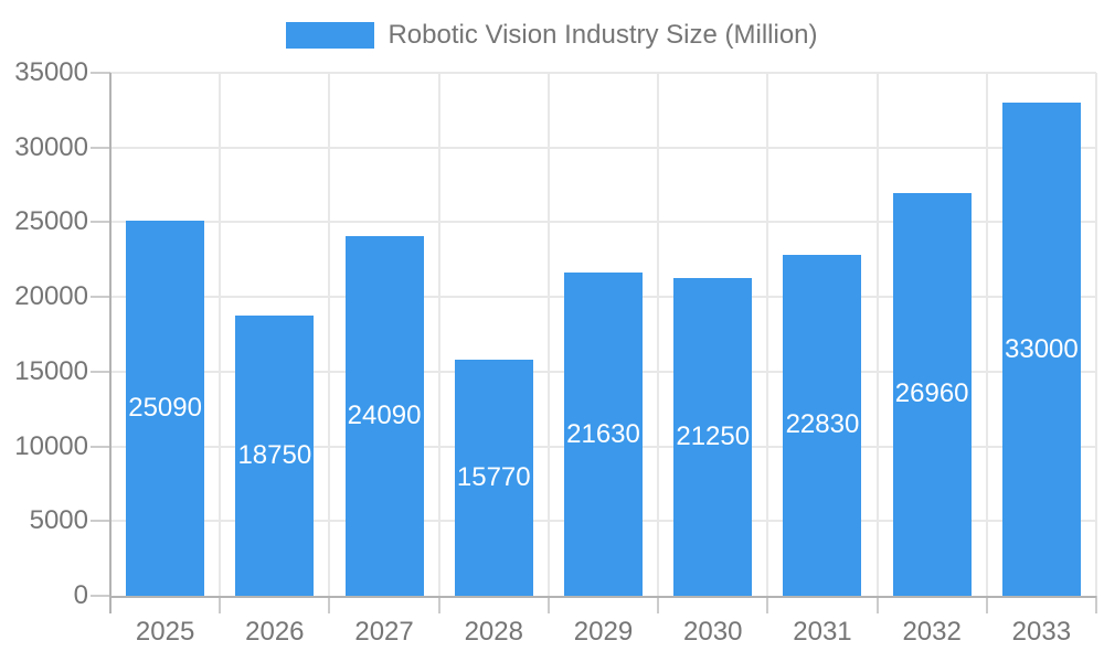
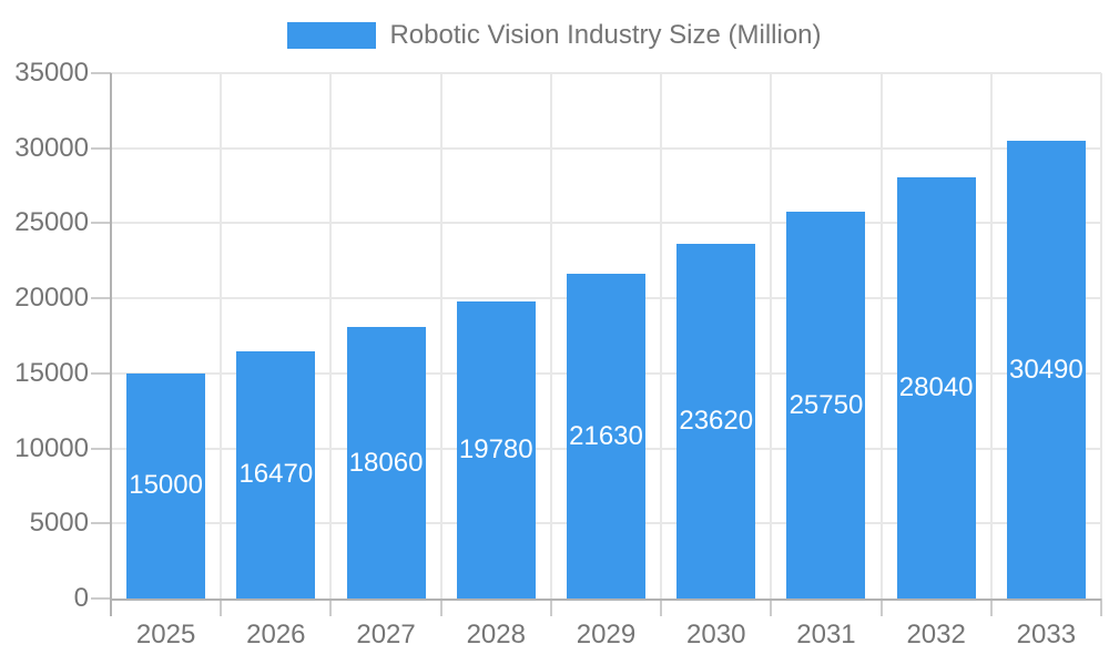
2025: 25090 -> 15000
2026: 18750 -> 16470
2027: 24090 -> 18060
2028: 15770 -> 19780
2030: 21250 -> 23620
2031: 22830 -> 25750
2032: 26960 -> 28040
2033: 33000 -> 30490
